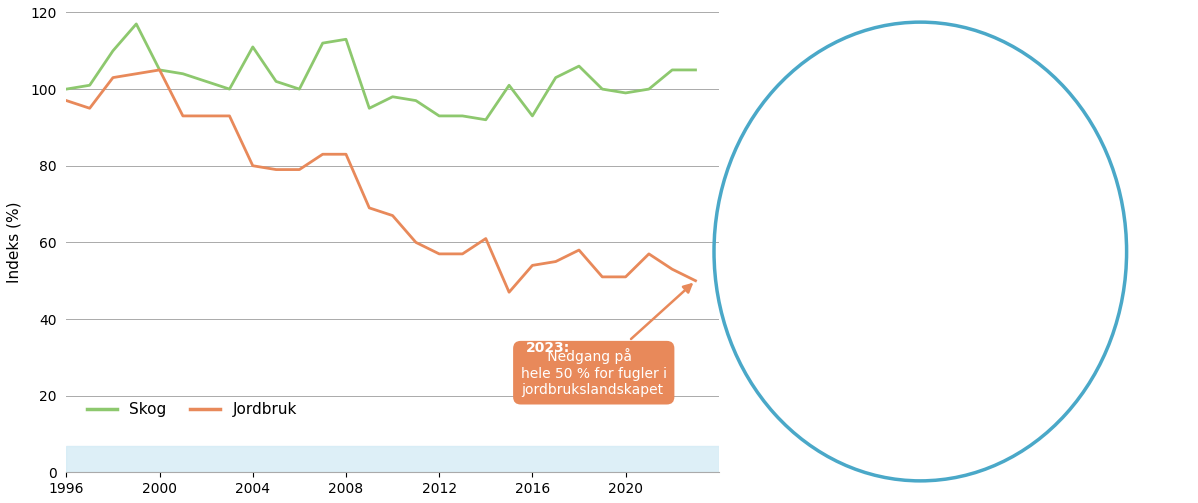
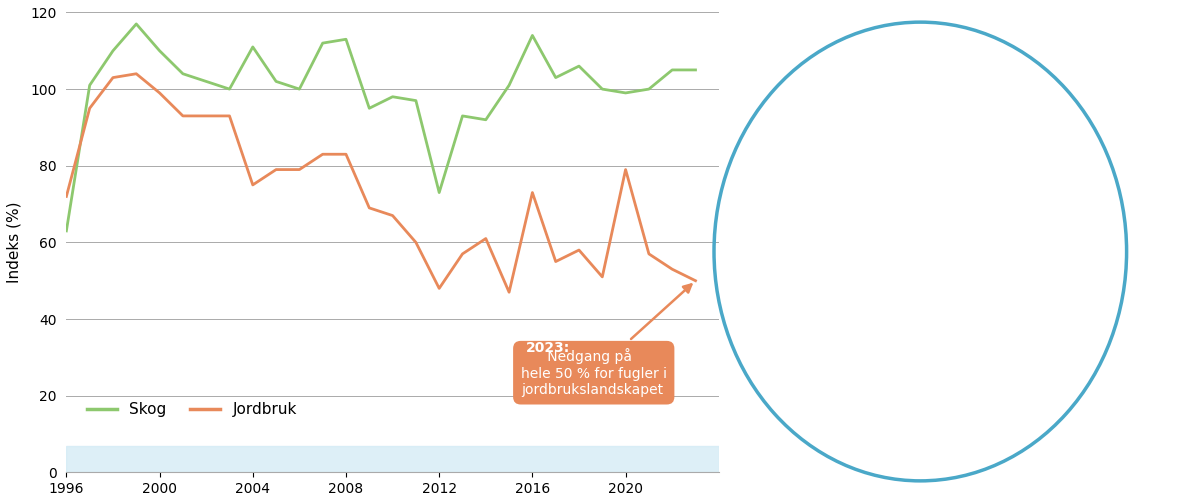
Skog/1996: 100 -> 63
Jordbruk/1996: 97 -> 72
Skog/2000: 105 -> 110
Jordbruk/2000: 105 -> 99
Jordbruk/2004: 80 -> 75
Skog/2012: 93 -> 73
Jordbruk/2012: 57 -> 48
Skog/2016: 93 -> 114
Jordbruk/2016: 54 -> 73
Jordbruk/2020: 51 -> 79
